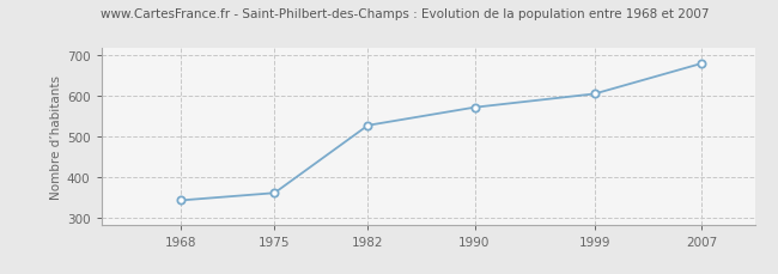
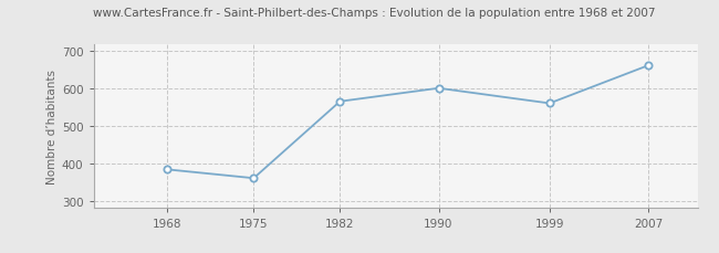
1968: 344 -> 385
1982: 527 -> 565
1990: 571 -> 600
1999: 604 -> 560
2007: 678 -> 660
